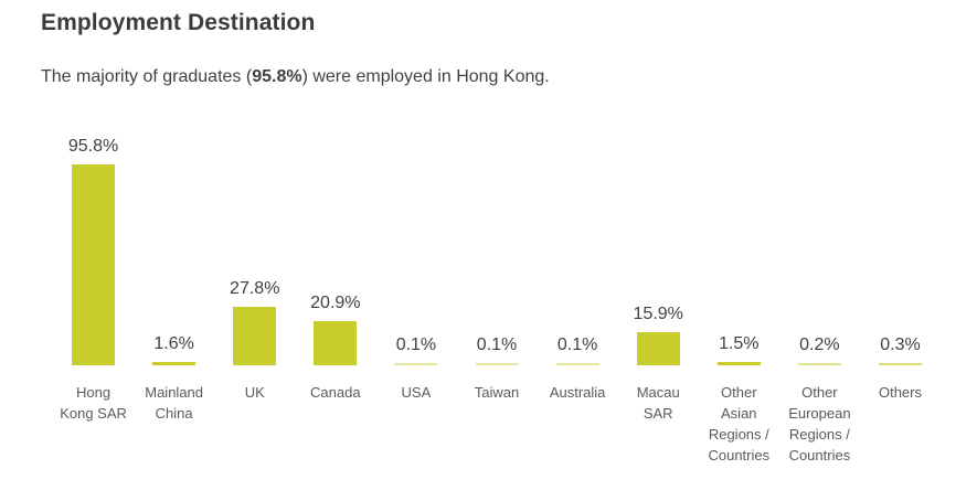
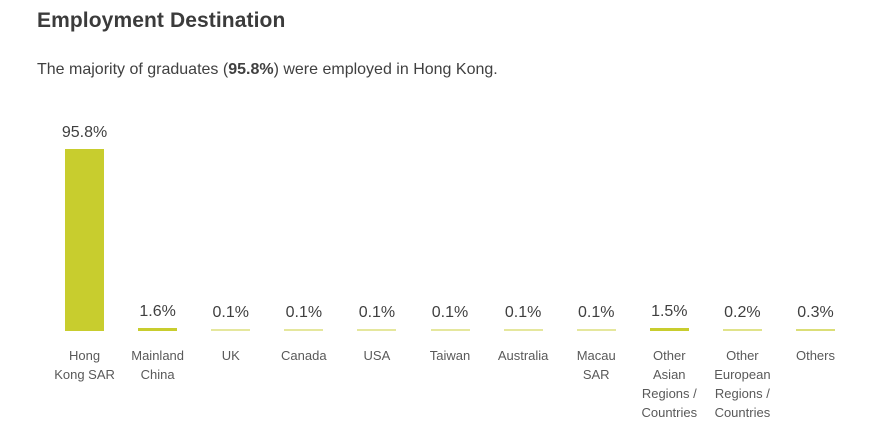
UK: 27.8% -> 0.1%
Canada: 20.9% -> 0.1%
Macau SAR: 15.9% -> 0.1%
